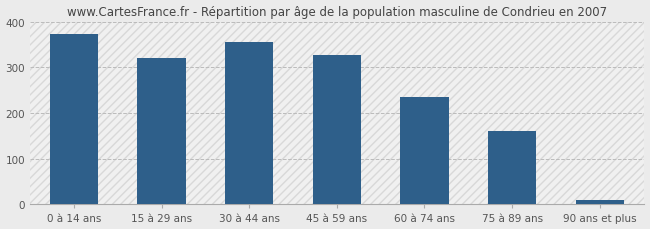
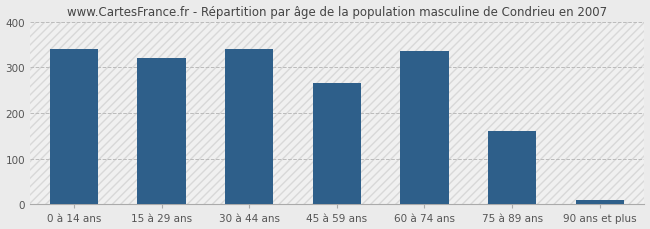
0 à 14 ans: 372 -> 340
30 à 44 ans: 355 -> 340
45 à 59 ans: 326 -> 265
60 à 74 ans: 235 -> 335
